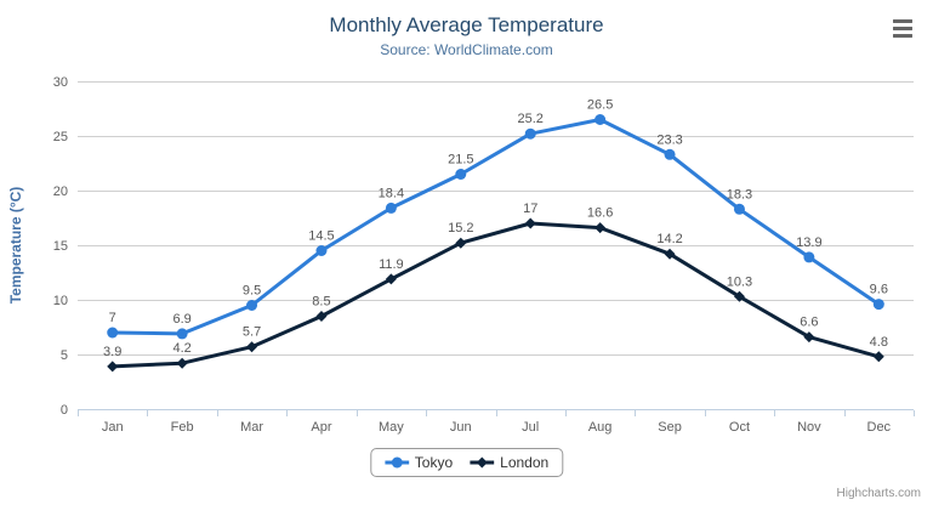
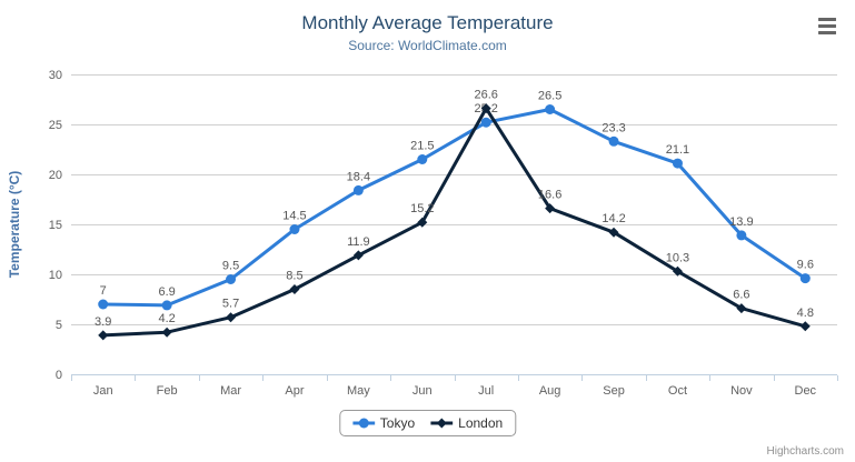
London/Jul: 17 -> 26.6
Tokyo/Oct: 18.3 -> 21.1
